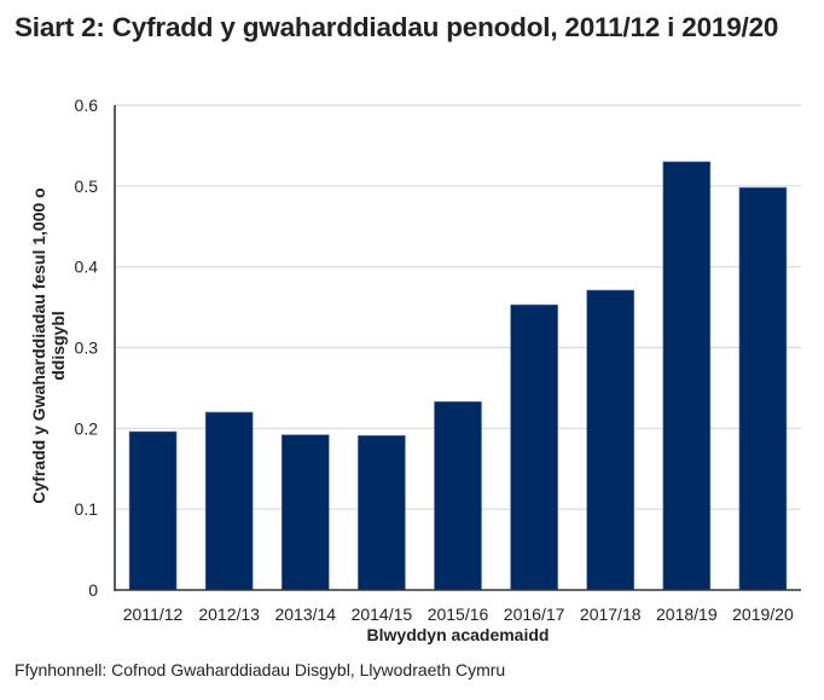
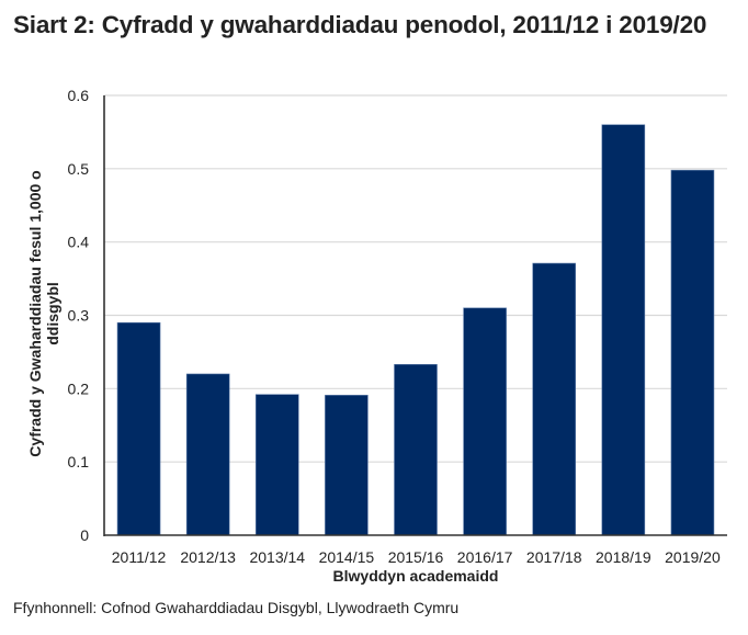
2011/12: 0.20 -> 0.29
2016/17: 0.35 -> 0.31
2018/19: 0.53 -> 0.56
